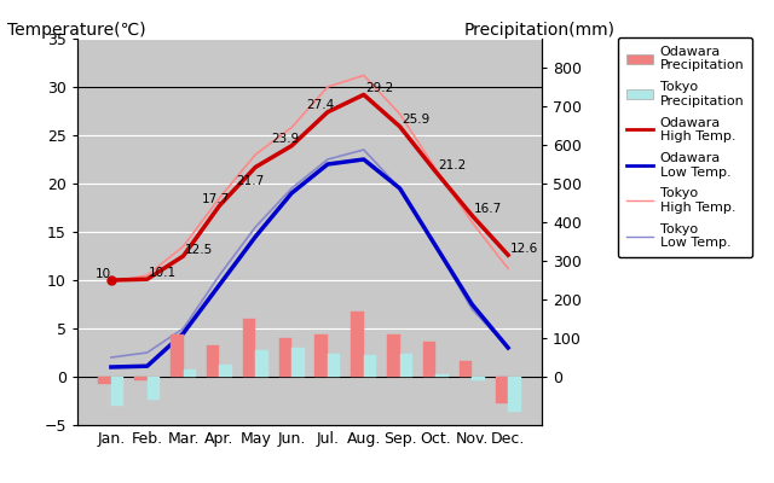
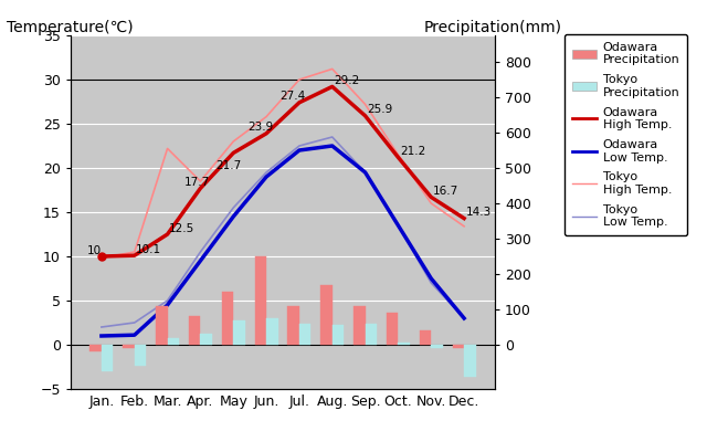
Tokyo High Temp./Mar.: 13.5 -> 22.2
Odawara Precipitation/Jun.: 100 -> 250
Odawara Precipitation/Dec.: -70 -> -10
Odawara High Temp./Dec.: 12.6 -> 14.3
Tokyo High Temp./Dec.: 11.2 -> 13.4
